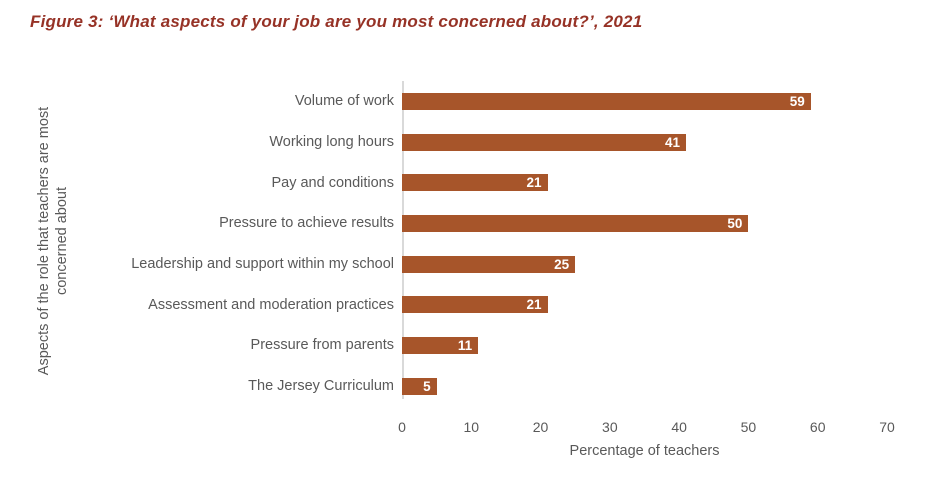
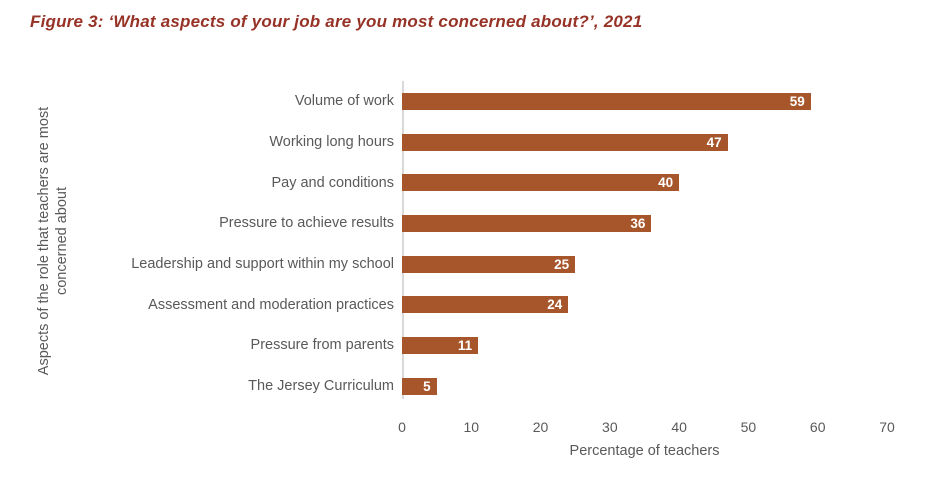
Working long hours: 41 -> 47
Pay and conditions: 21 -> 40
Pressure to achieve results: 50 -> 36
Assessment and moderation practices: 21 -> 24
